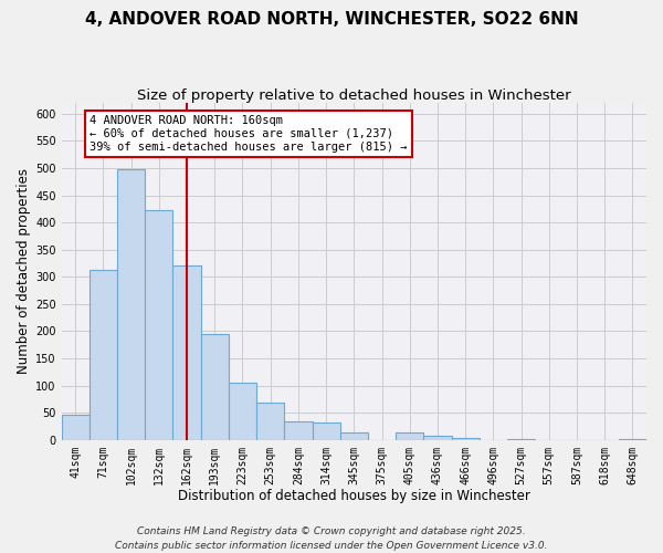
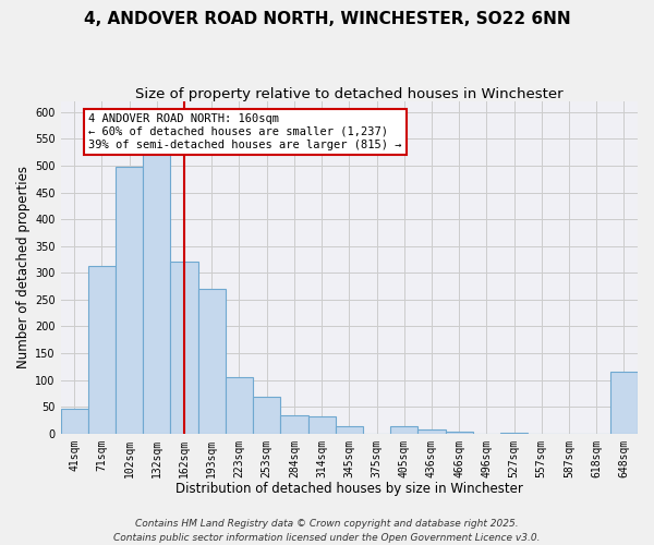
132sqm: 423 -> 525
193sqm: 195 -> 270
648sqm: 1 -> 115
